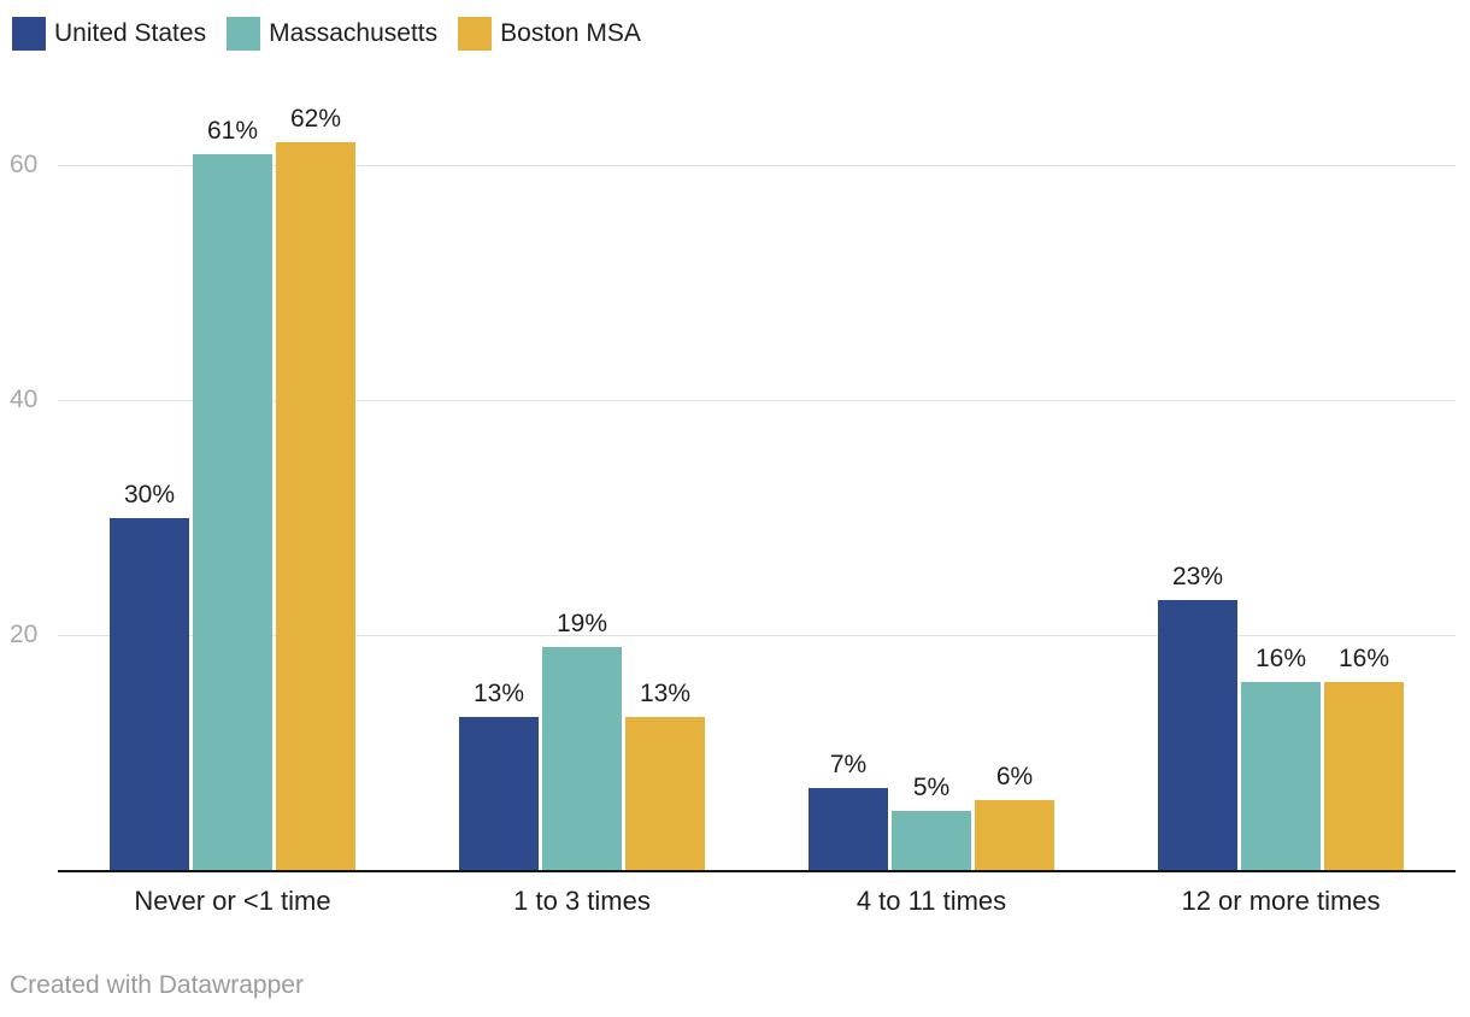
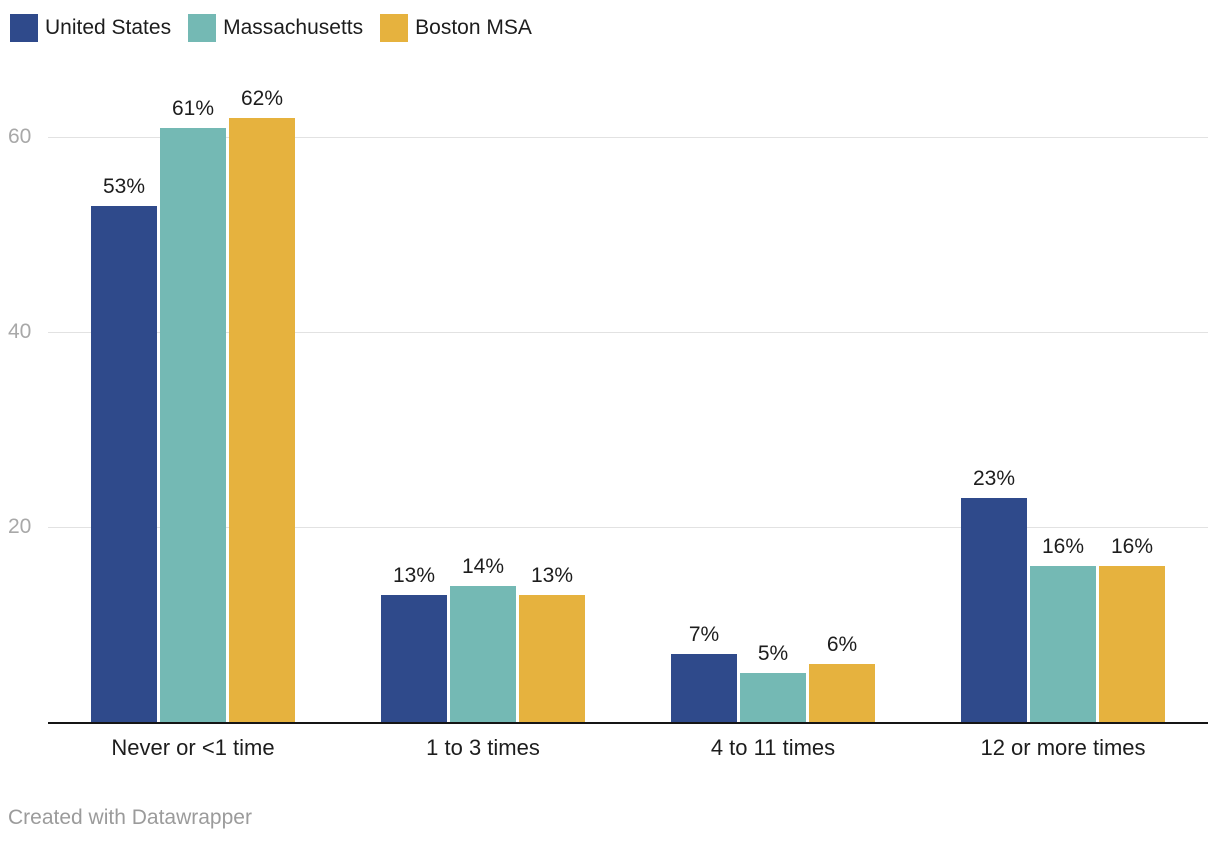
United States/Never or <1 time: 30% -> 53%
Massachusetts/1 to 3 times: 19% -> 14%
